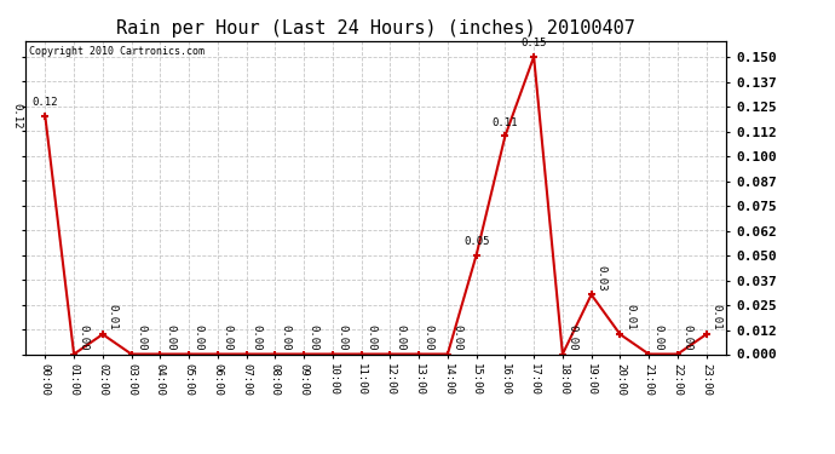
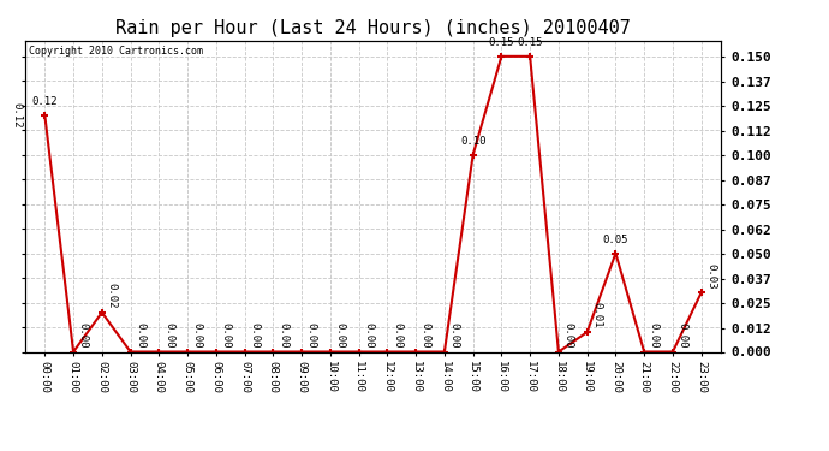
02:00: 0.01 -> 0.02
15:00: 0.05 -> 0.10
16:00: 0.11 -> 0.15
19:00: 0.03 -> 0.01
20:00: 0.01 -> 0.05
23:00: 0.01 -> 0.03
